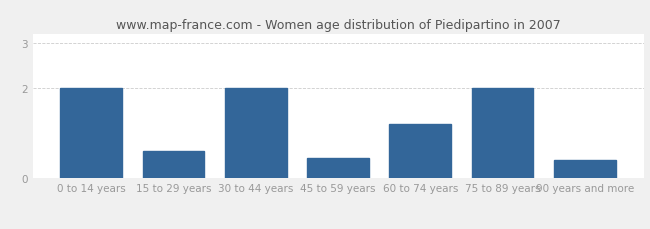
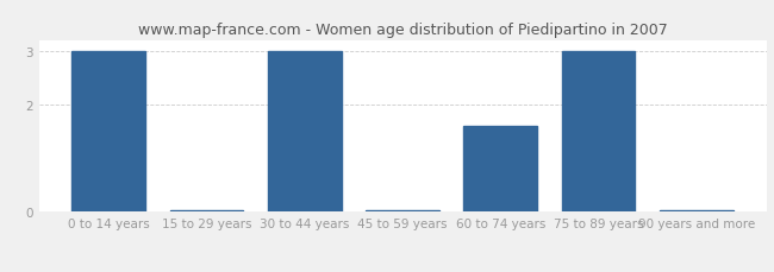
0 to 14 years: 2.00 -> 3.00
15 to 29 years: 0.60 -> 0.02
30 to 44 years: 2.00 -> 3.00
45 to 59 years: 0.45 -> 0.02
60 to 74 years: 1.20 -> 1.60
75 to 89 years: 2.00 -> 3.00
90 years and more: 0.40 -> 0.02
